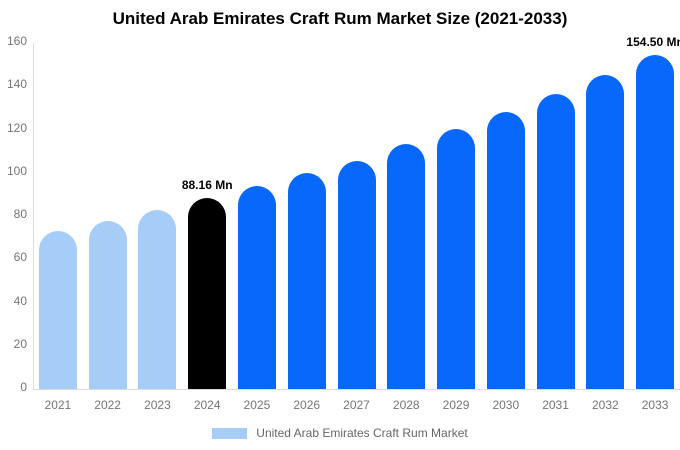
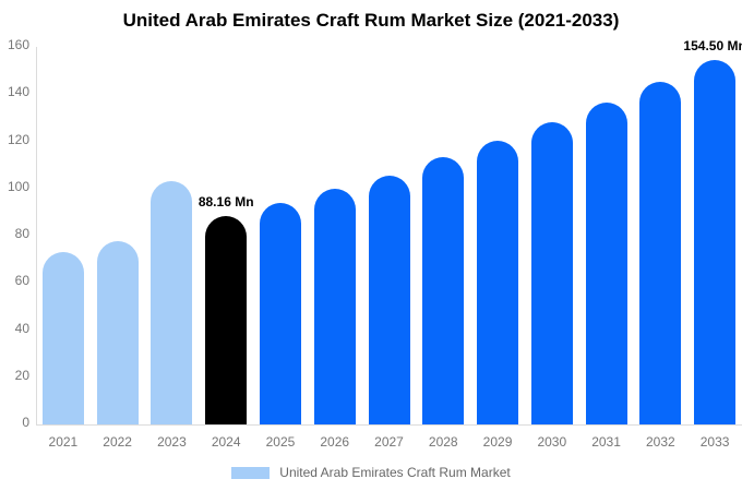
2023: 83 -> 103
